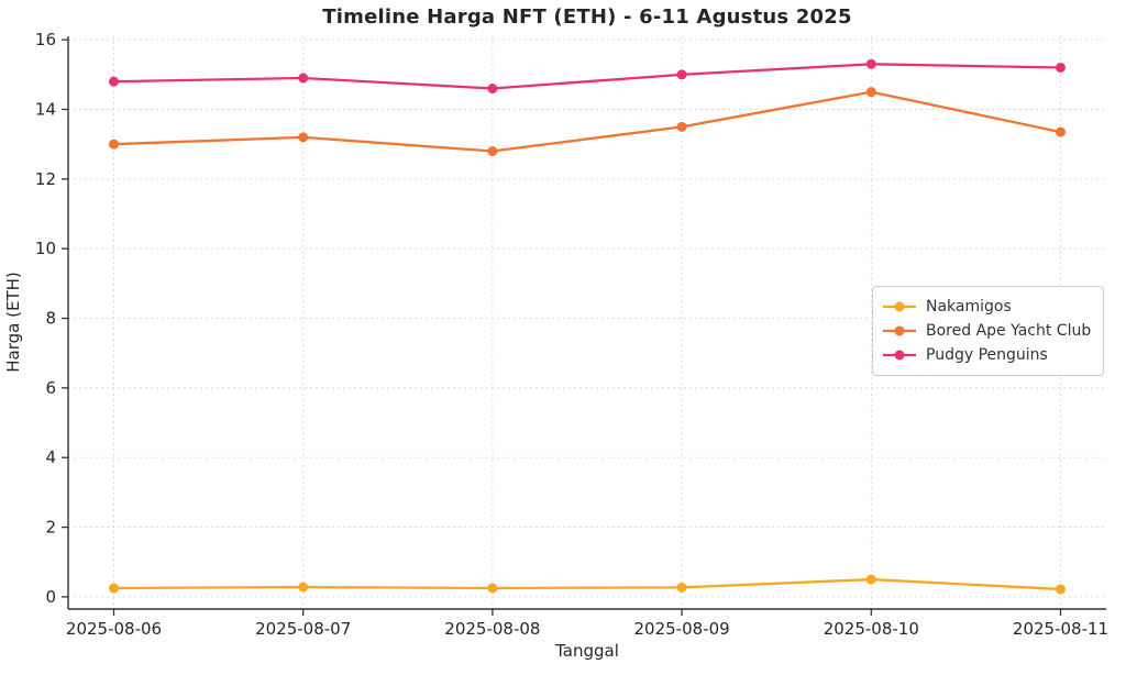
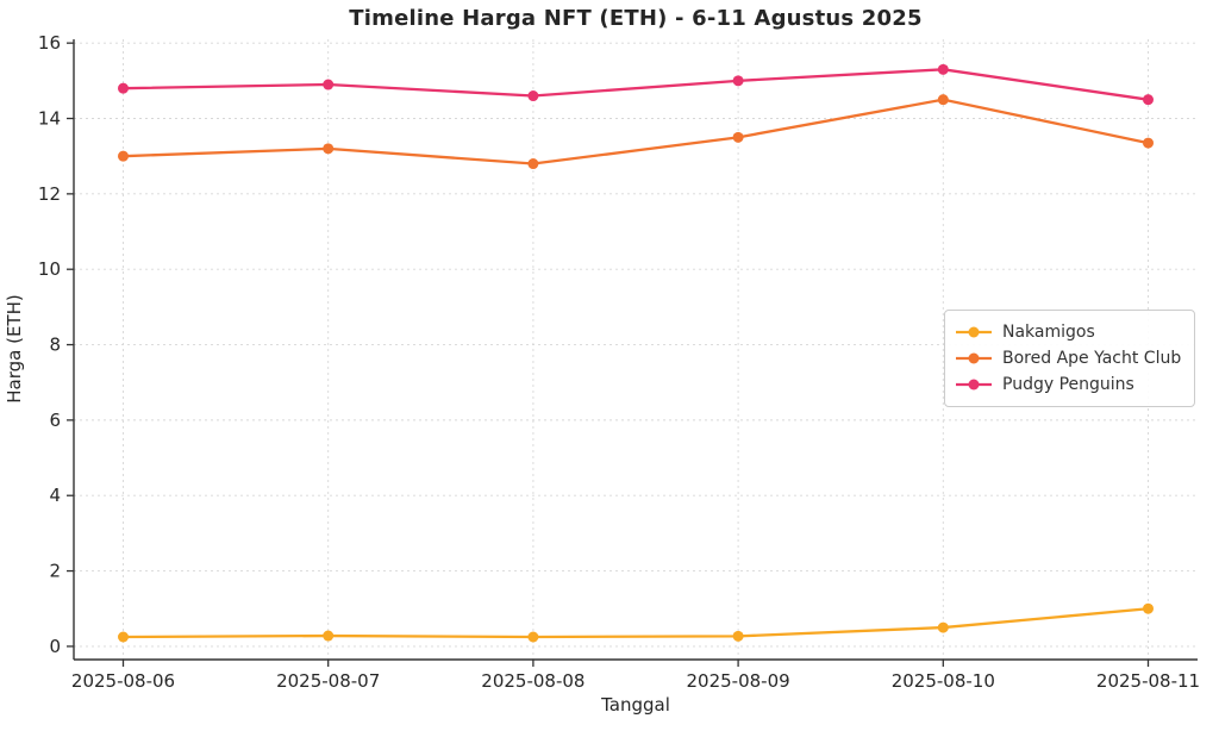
Nakamigos/2025-08-11: 0.2 -> 1.0
Pudgy Penguins/2025-08-11: 15.2 -> 14.5
